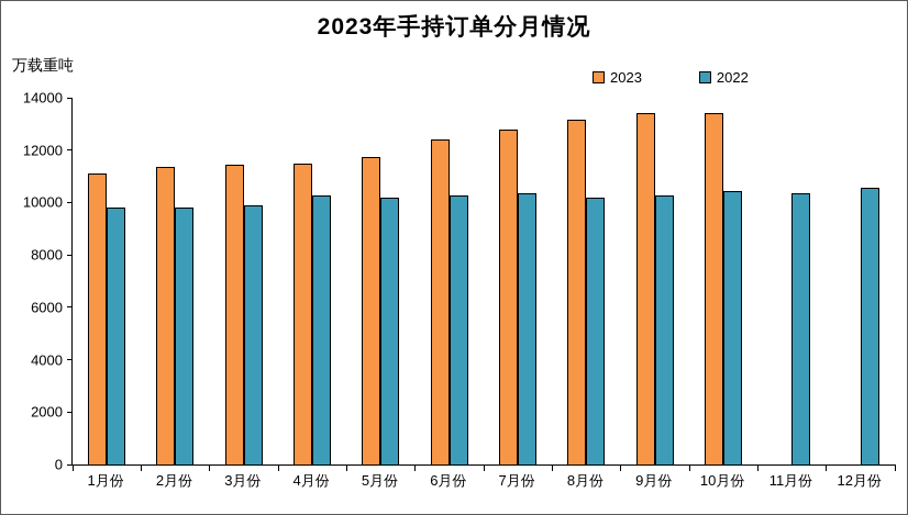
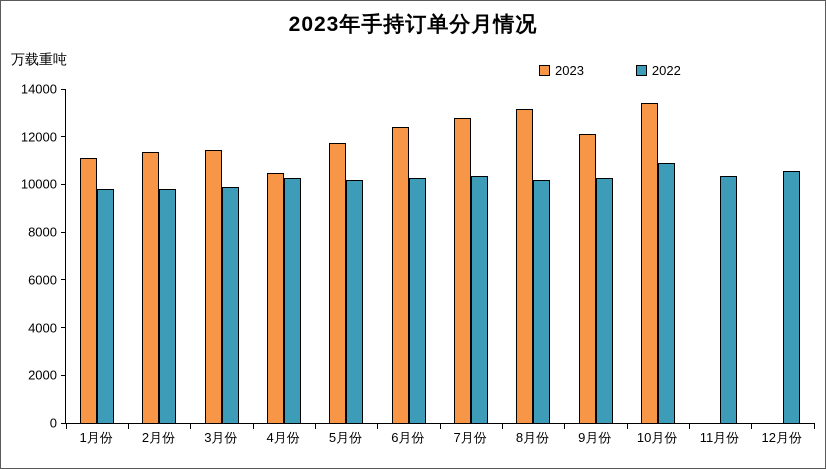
2023/4月份: 11500 -> 10500
2023/9月份: 13400 -> 12100
2022/10月份: 10400 -> 10900
